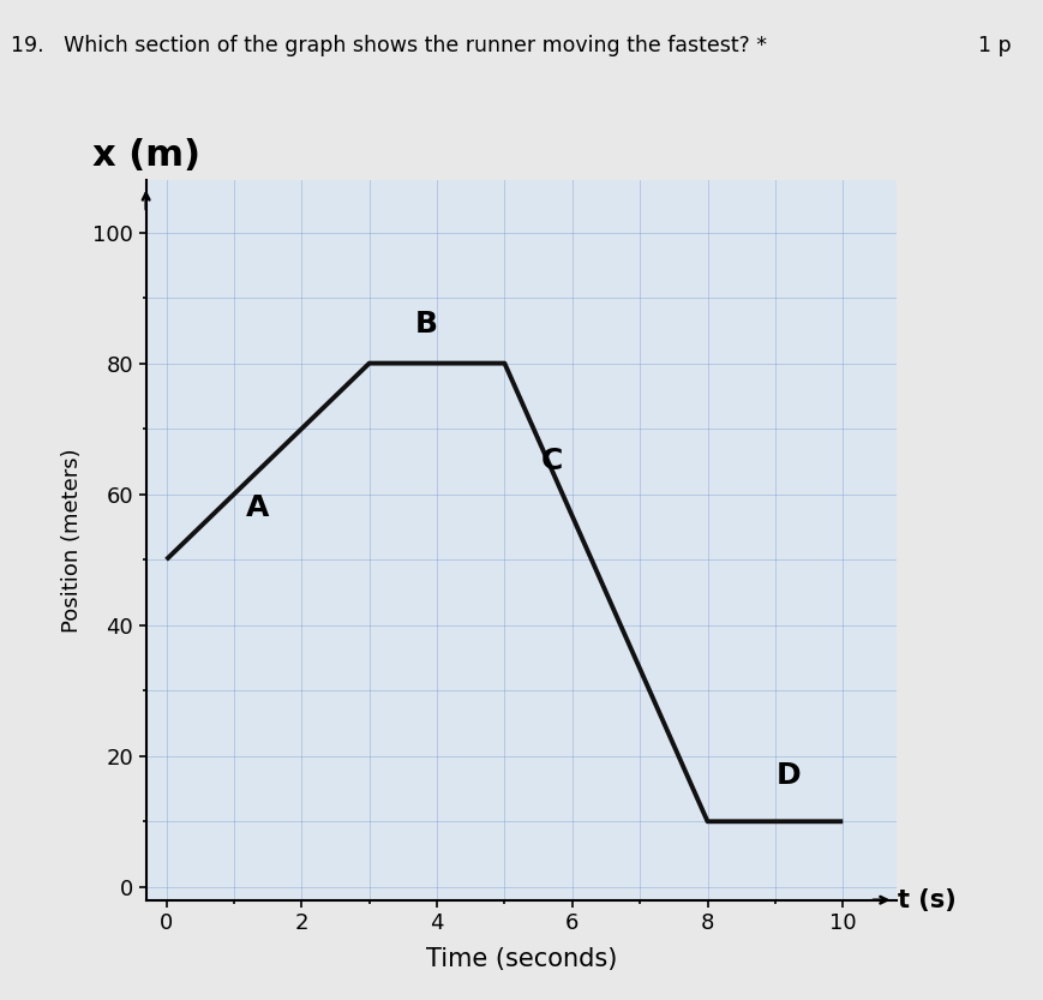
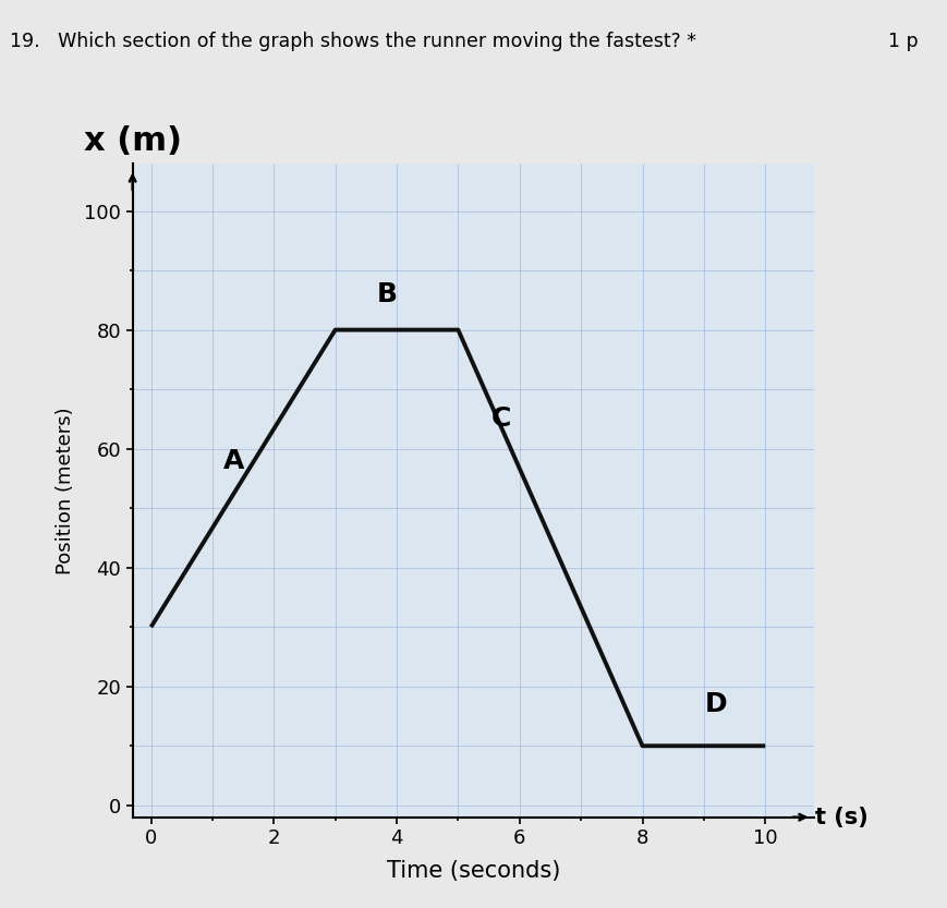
0: 50 -> 30
